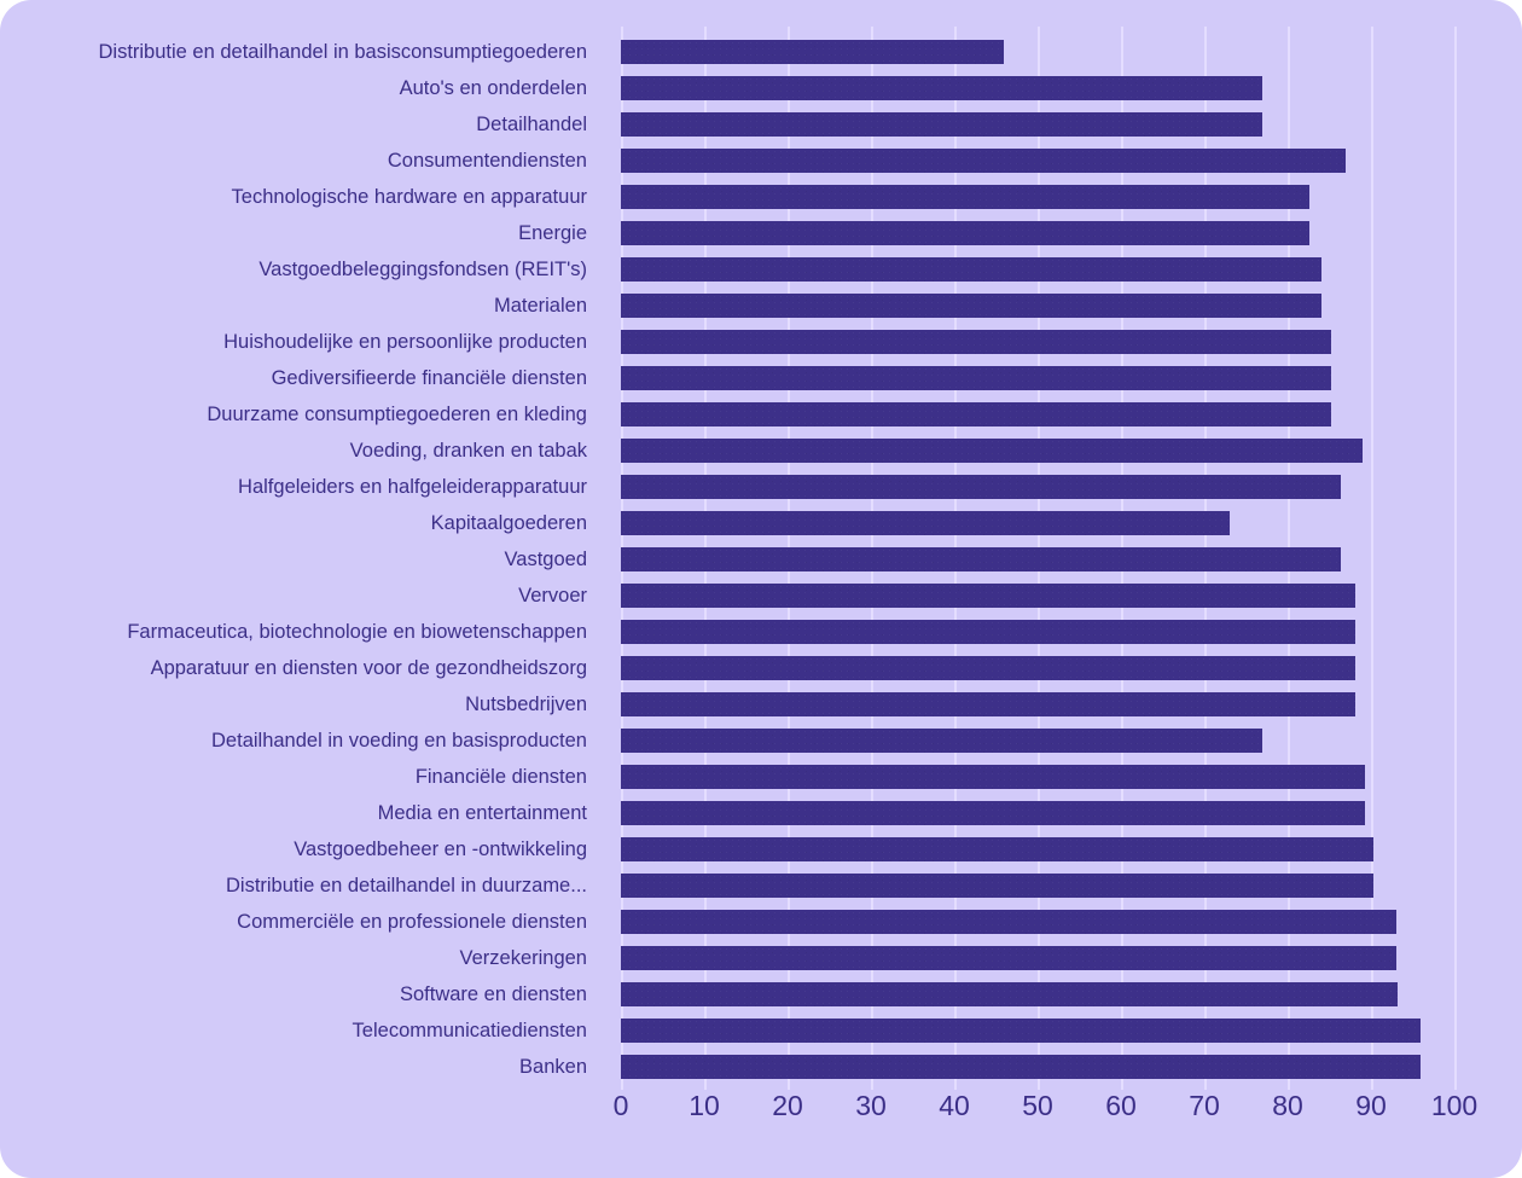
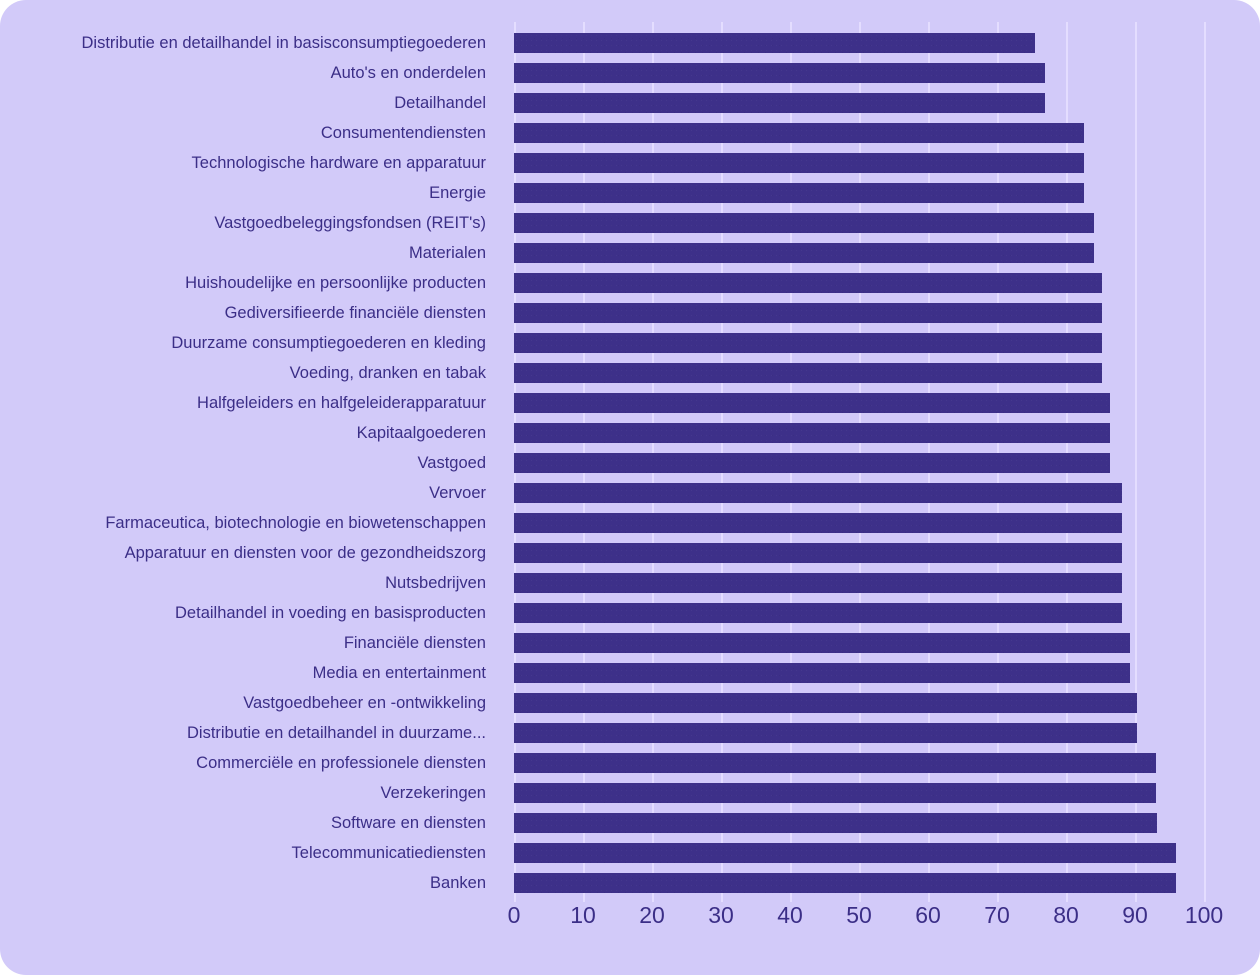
Distributie en detailhandel in basisconsumptiegoederen: 46 -> 76
Consumentendiensten: 87 -> 83
Voeding, dranken en tabak: 89 -> 85
Kapitaalgoederen: 73 -> 86
Detailhandel in voeding en basisproducten: 77 -> 88
